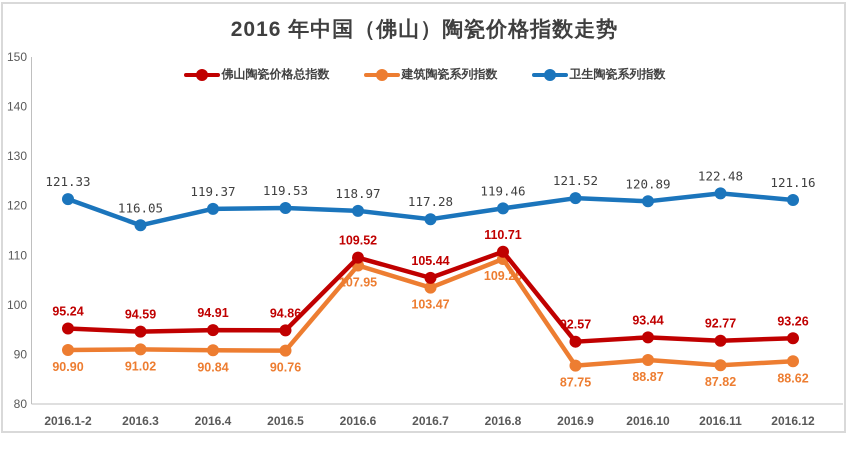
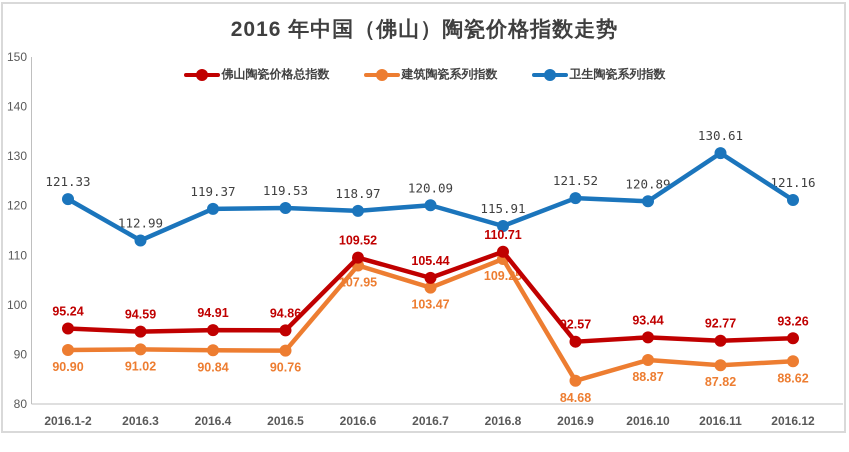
卫生陶瓷系列指数/2016.3: 116.05 -> 112.99
卫生陶瓷系列指数/2016.7: 117.28 -> 120.09
卫生陶瓷系列指数/2016.8: 119.46 -> 115.91
建筑陶瓷系列指数/2016.9: 87.75 -> 84.68
卫生陶瓷系列指数/2016.11: 122.48 -> 130.61
